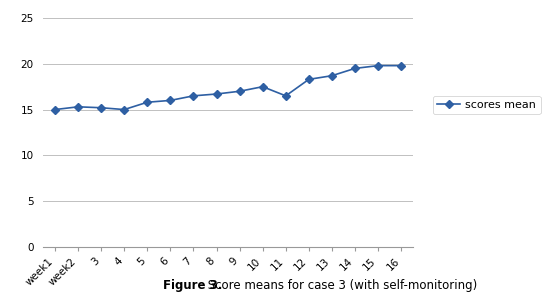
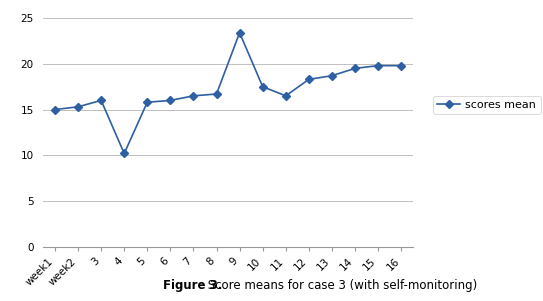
3: 15.2 -> 16.0
4: 15.0 -> 10.2
9: 17.0 -> 23.4
